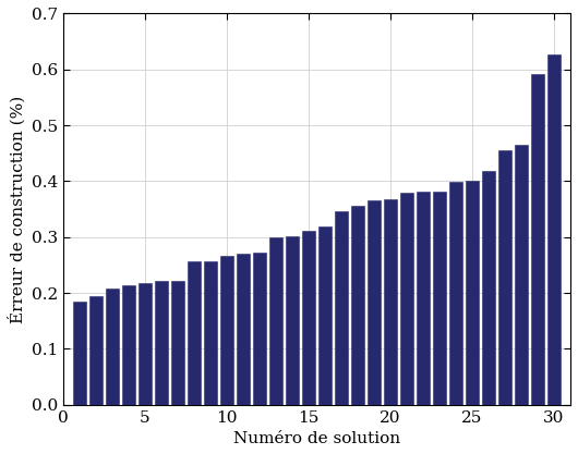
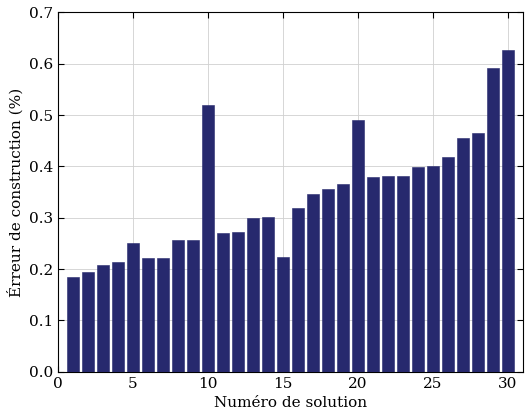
5: 0.218 -> 0.250
10: 0.267 -> 0.520
15: 0.312 -> 0.224
20: 0.367 -> 0.490
